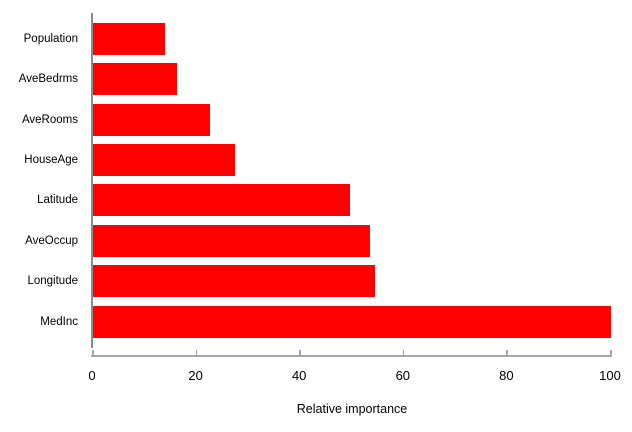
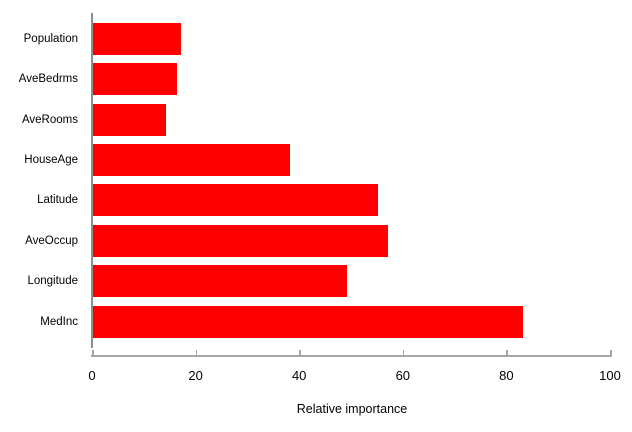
Population: 14 -> 17
AveRooms: 23 -> 14
HouseAge: 27 -> 38
Latitude: 50 -> 55
AveOccup: 53 -> 57
Longitude: 54 -> 49
MedInc: 100 -> 83
